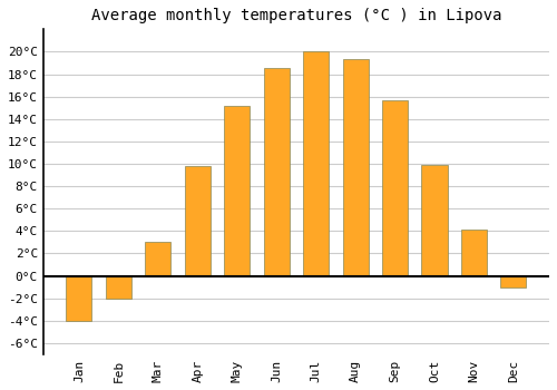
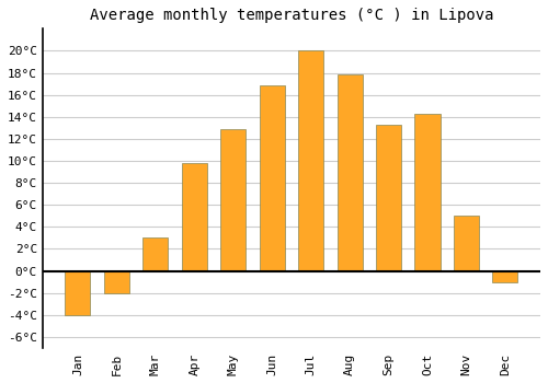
May: 15.2°C -> 12.9°C
Jun: 18.5°C -> 16.9°C
Aug: 19.3°C -> 17.9°C
Sep: 15.7°C -> 13.3°C
Oct: 9.9°C -> 14.3°C
Nov: 4.1°C -> 5.0°C
